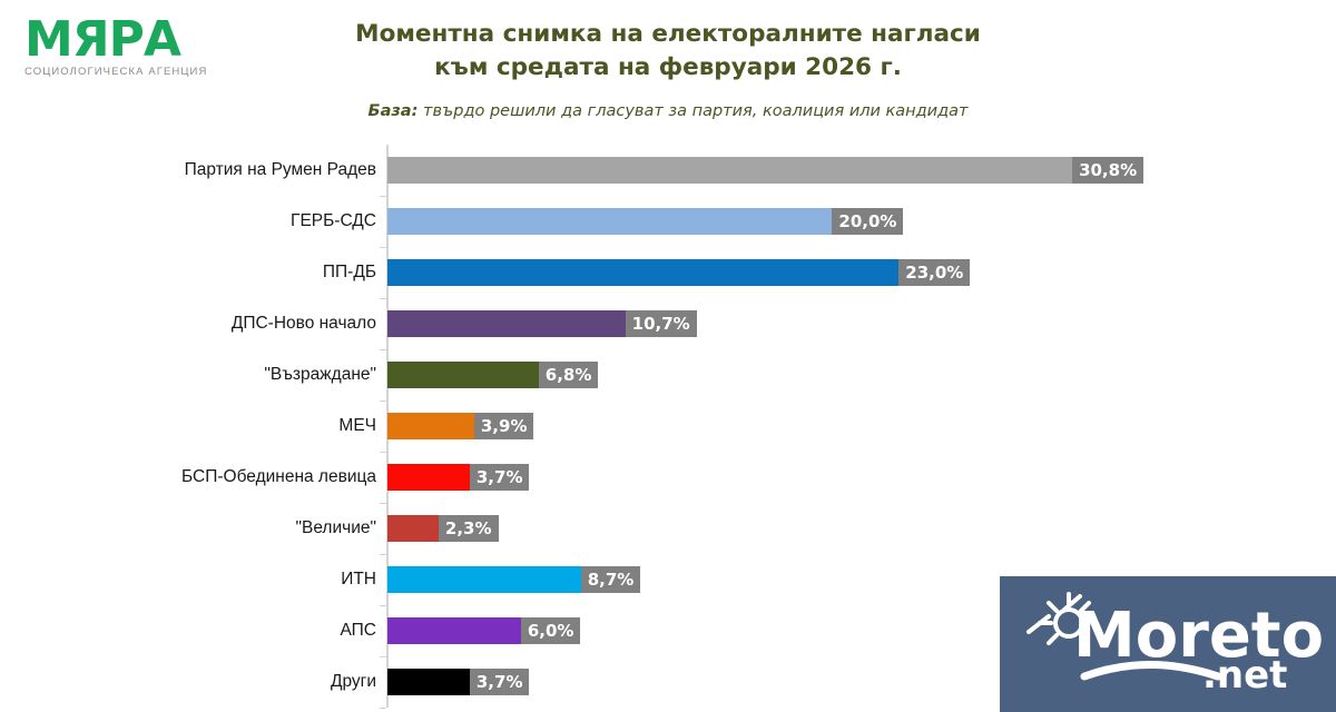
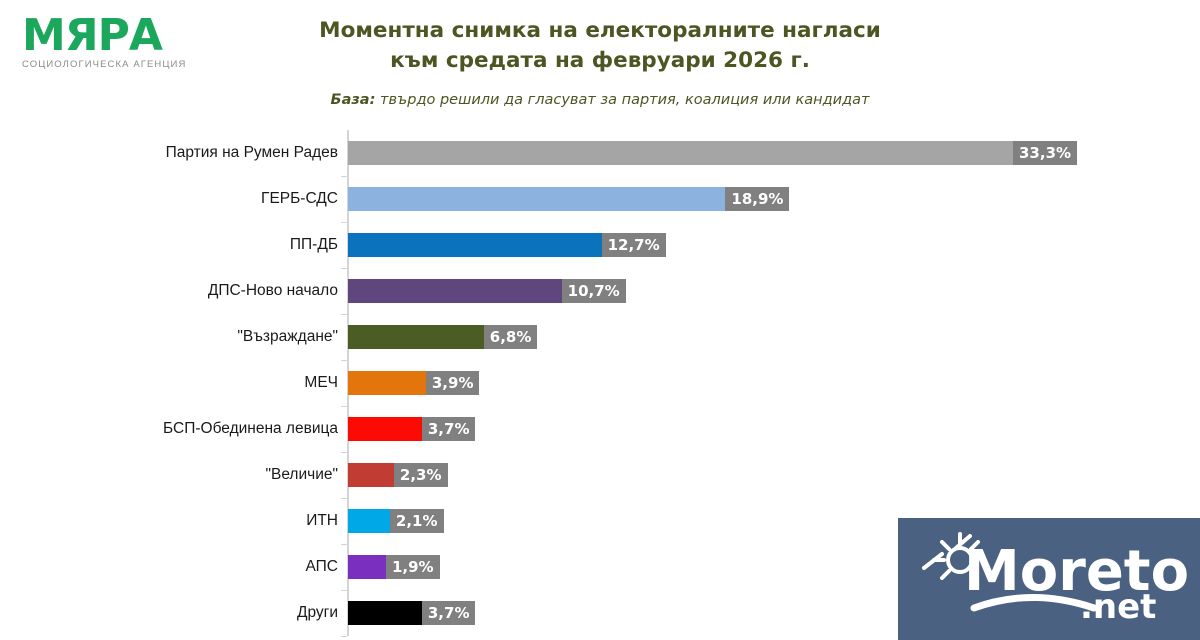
Партия на Румен Радев: 30,8% -> 33,3%
ГЕРБ-СДС: 20,0% -> 18,9%
ПП-ДБ: 23,0% -> 12,7%
ИТН: 8,7% -> 2,1%
АПС: 6,0% -> 1,9%
